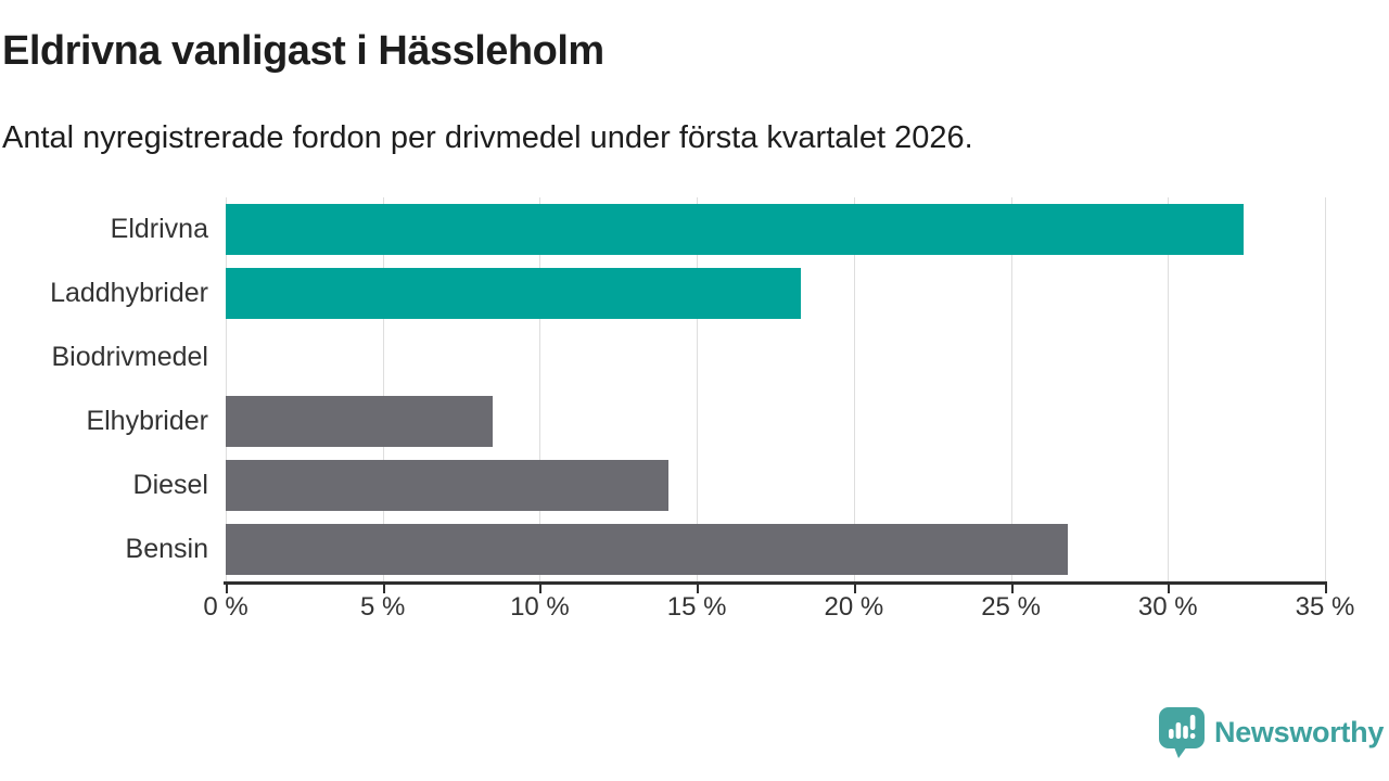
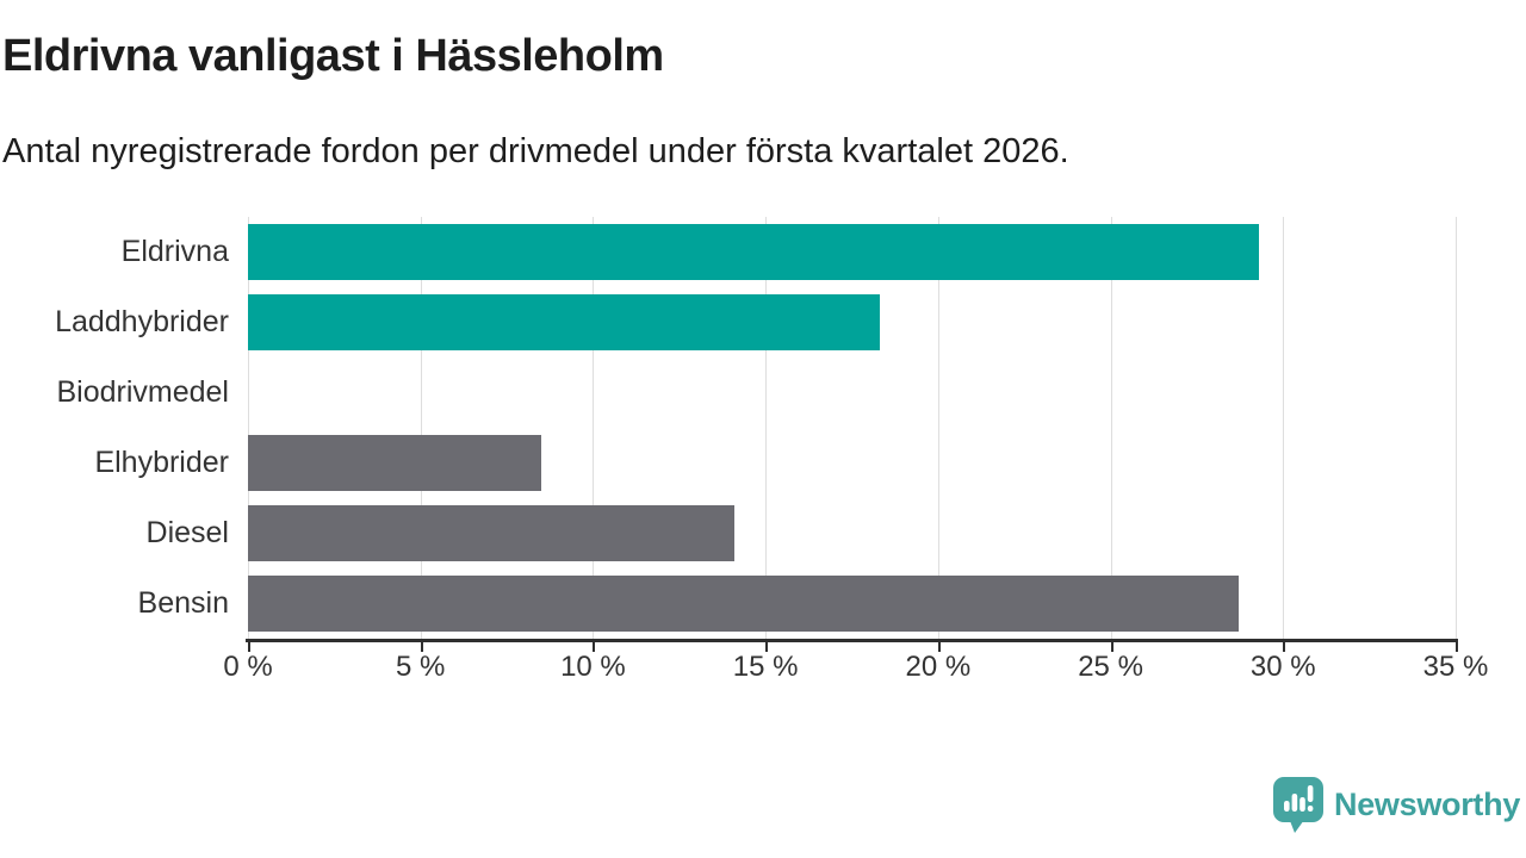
Eldrivna: 32.4% -> 29.3%
Bensin: 26.8% -> 28.7%
